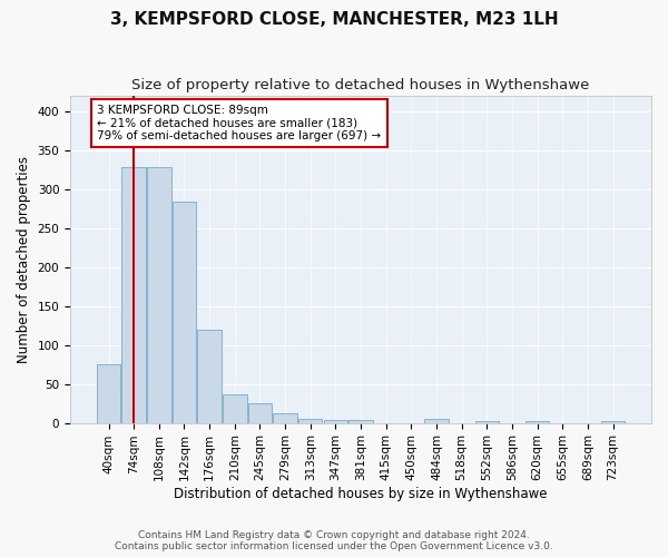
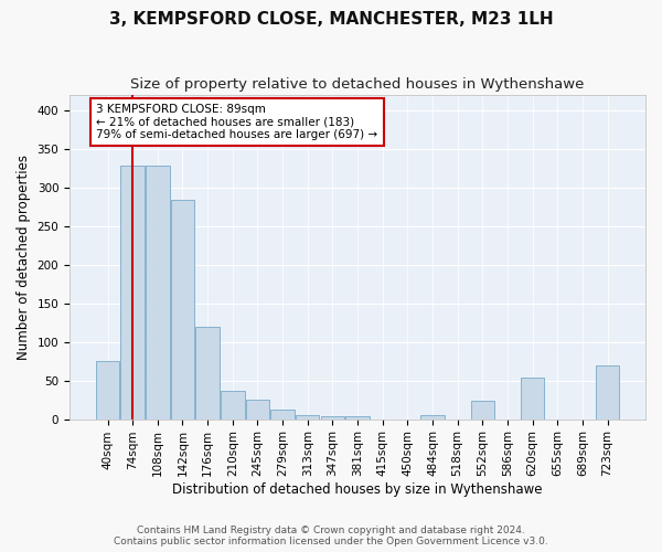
552sqm: 2 -> 24
620sqm: 2 -> 54
723sqm: 2 -> 70
